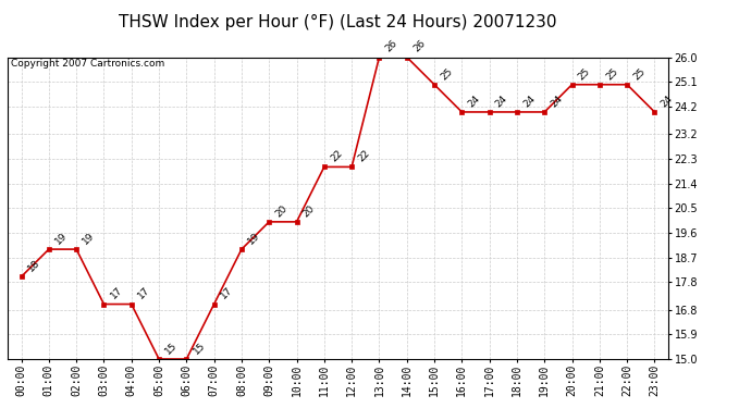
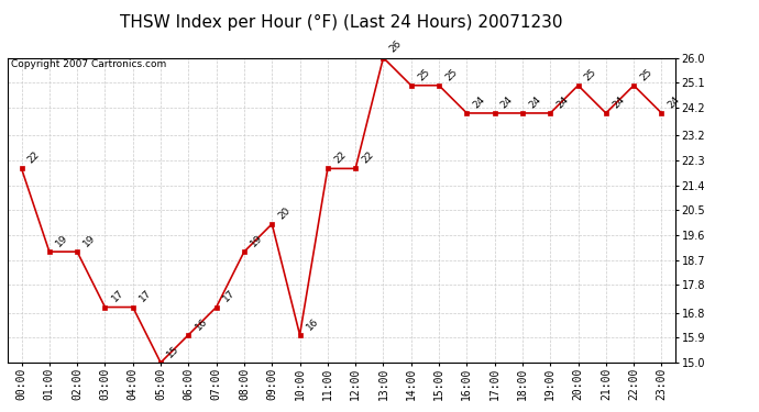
00:00: 18 -> 22
06:00: 15 -> 16
10:00: 20 -> 16
14:00: 26 -> 25
21:00: 25 -> 24
